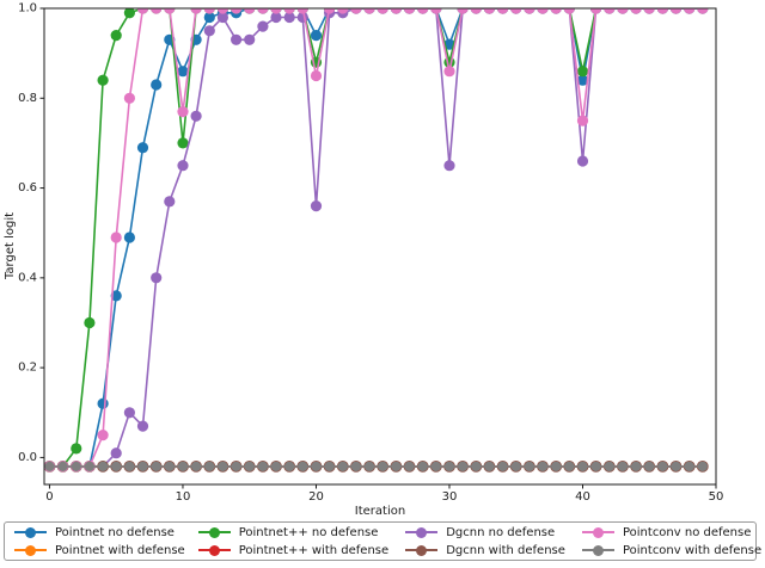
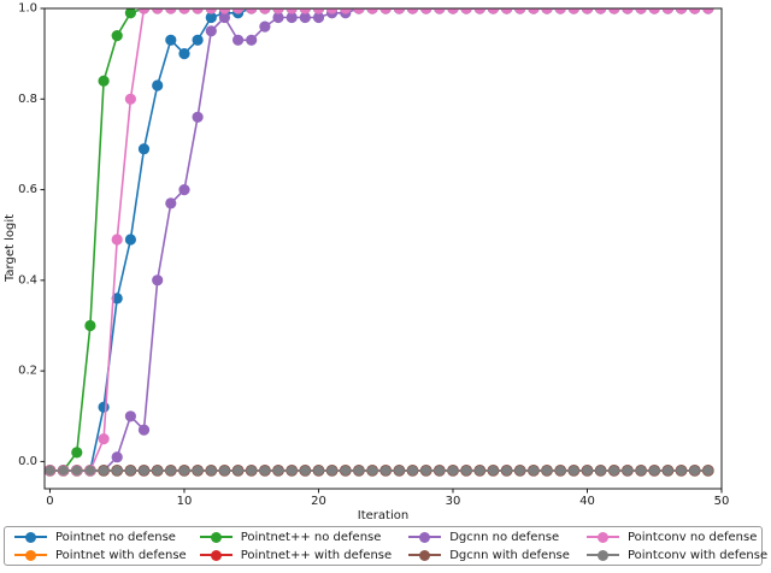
Pointnet no defense/10: 0.86 -> 0.90
Pointnet++ no defense/10: 0.70 -> 1.00
Dgcnn no defense/10: 0.65 -> 0.60
Pointconv no defense/10: 0.77 -> 1.00
Pointnet no defense/20: 0.94 -> 1.00
Pointnet++ no defense/20: 0.88 -> 1.00
Dgcnn no defense/20: 0.56 -> 0.98
Pointconv no defense/20: 0.85 -> 1.00
Pointnet no defense/30: 0.92 -> 1.00
Pointnet++ no defense/30: 0.88 -> 1.00
Dgcnn no defense/30: 0.65 -> 1.00
Pointconv no defense/30: 0.86 -> 1.00
Pointnet no defense/40: 0.84 -> 1.00
Pointnet++ no defense/40: 0.86 -> 1.00
Dgcnn no defense/40: 0.66 -> 1.00
Pointconv no defense/40: 0.75 -> 1.00
